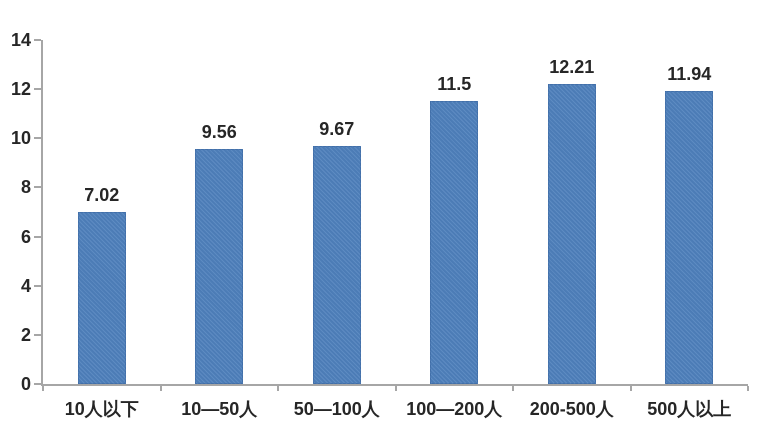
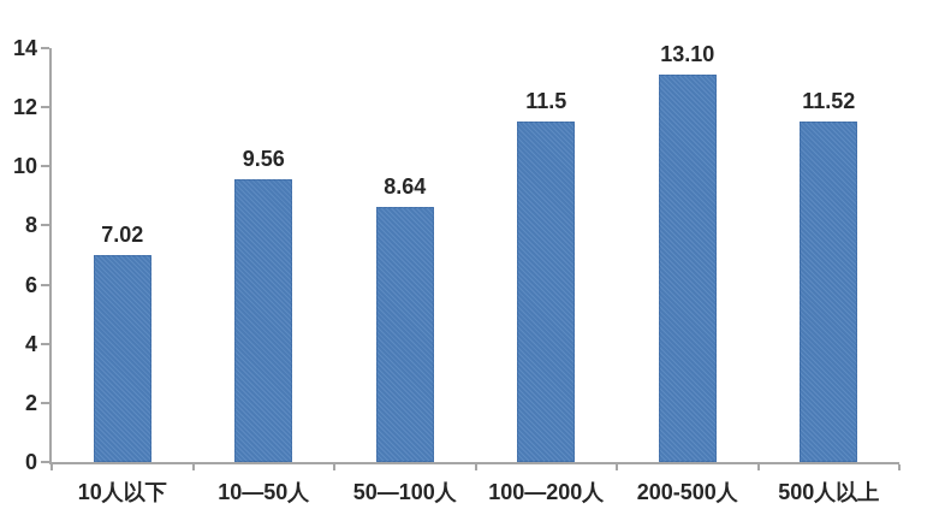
50—100人: 9.67 -> 8.64
200-500人: 12.21 -> 13.10
500人以上: 11.94 -> 11.52
